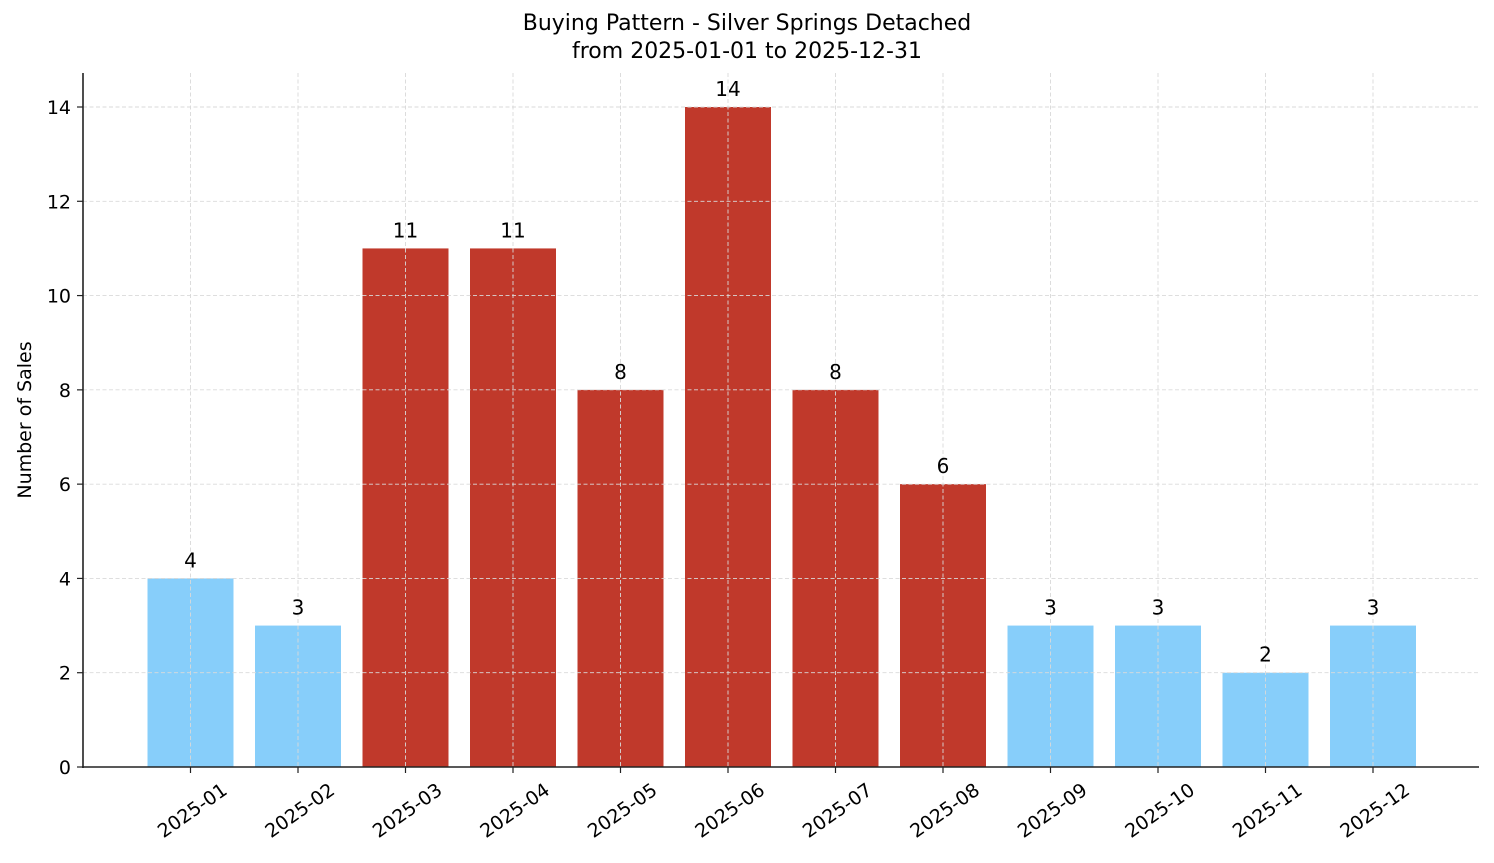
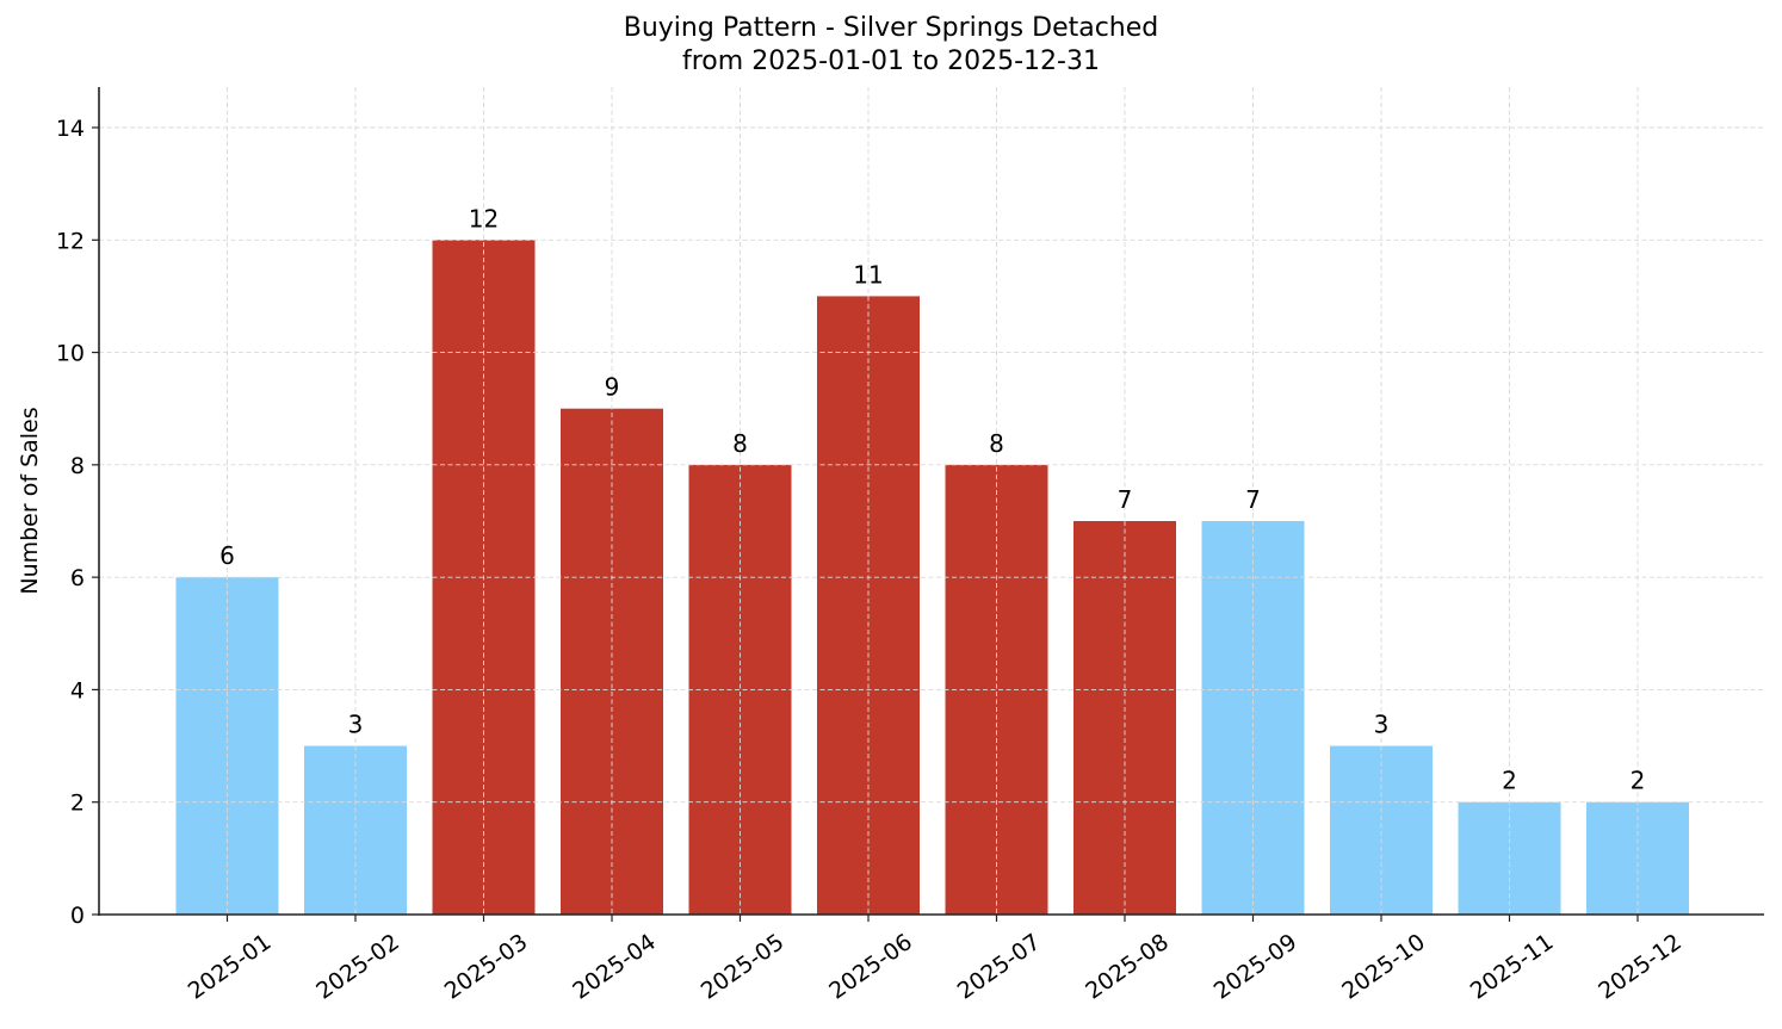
2025-01: 4 -> 6
2025-03: 11 -> 12
2025-04: 11 -> 9
2025-06: 14 -> 11
2025-08: 6 -> 7
2025-09: 3 -> 7
2025-12: 3 -> 2
